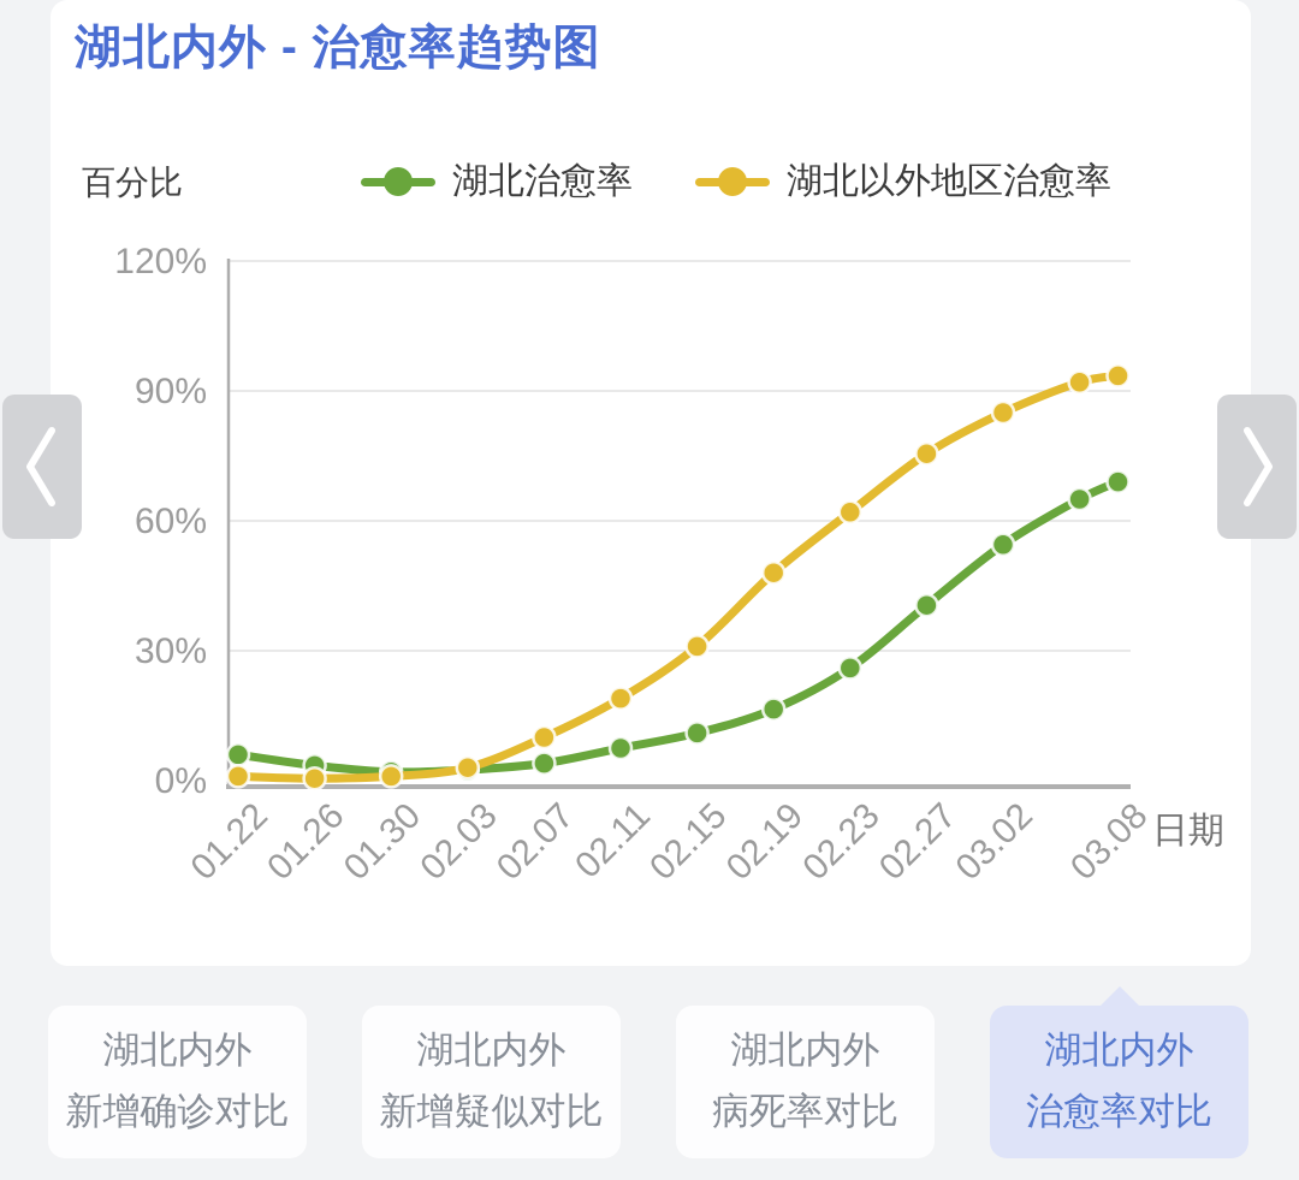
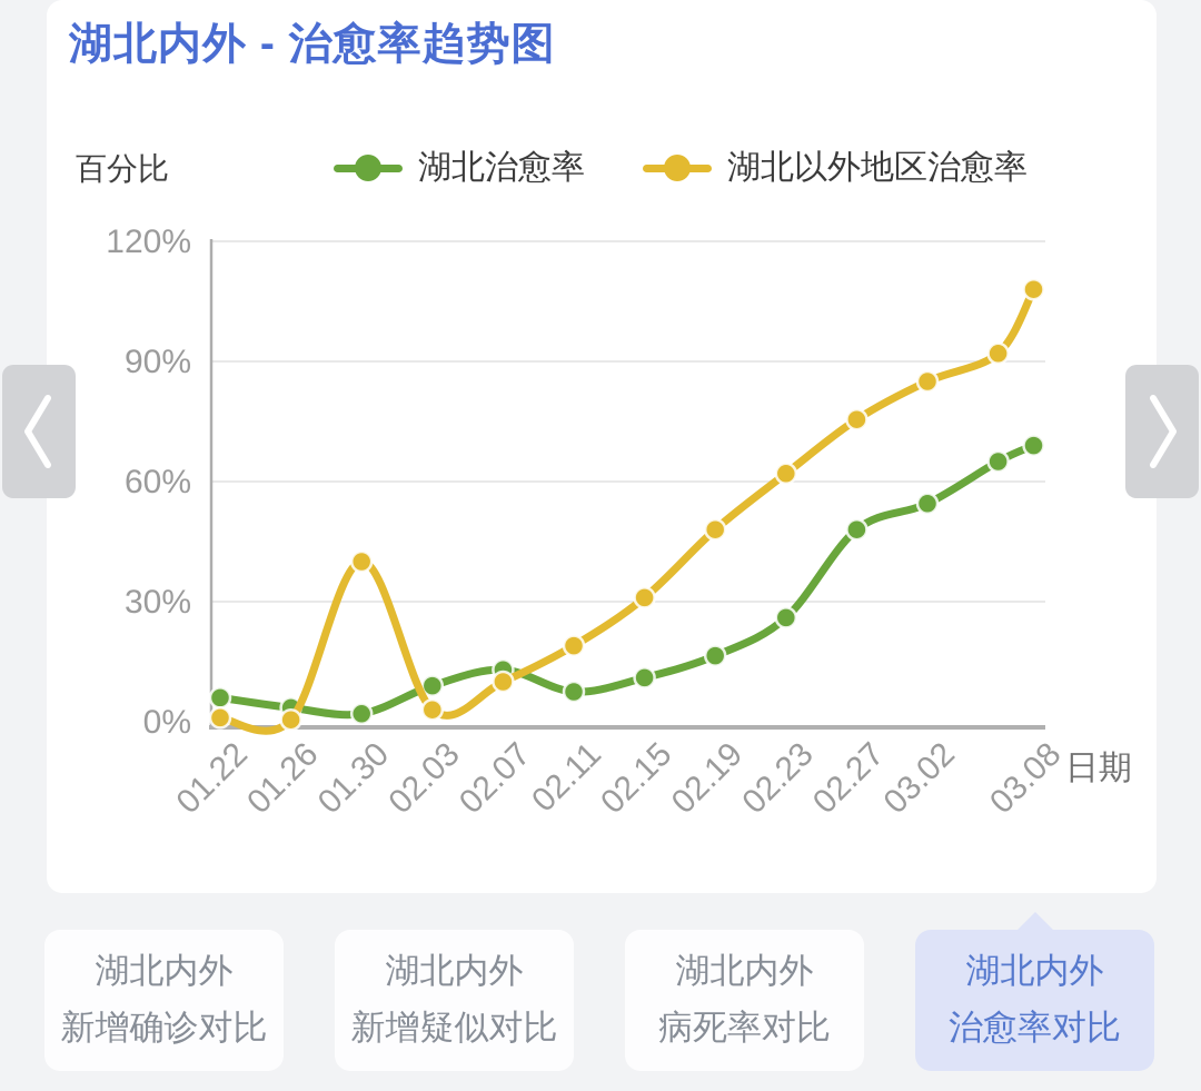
湖北以外地区治愈率/01.30: 1% -> 40%
湖北治愈率/02.03: 2% -> 9%
湖北治愈率/02.07: 4% -> 13%
湖北治愈率/02.27: 40% -> 48%
湖北以外地区治愈率/03.08: 94% -> 108%
